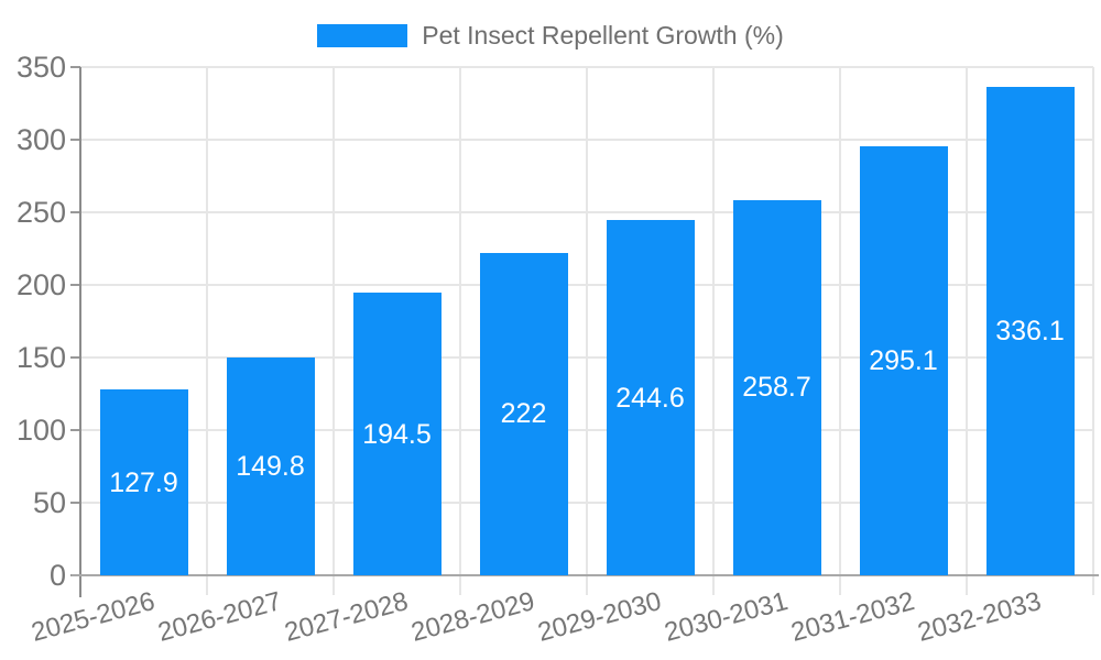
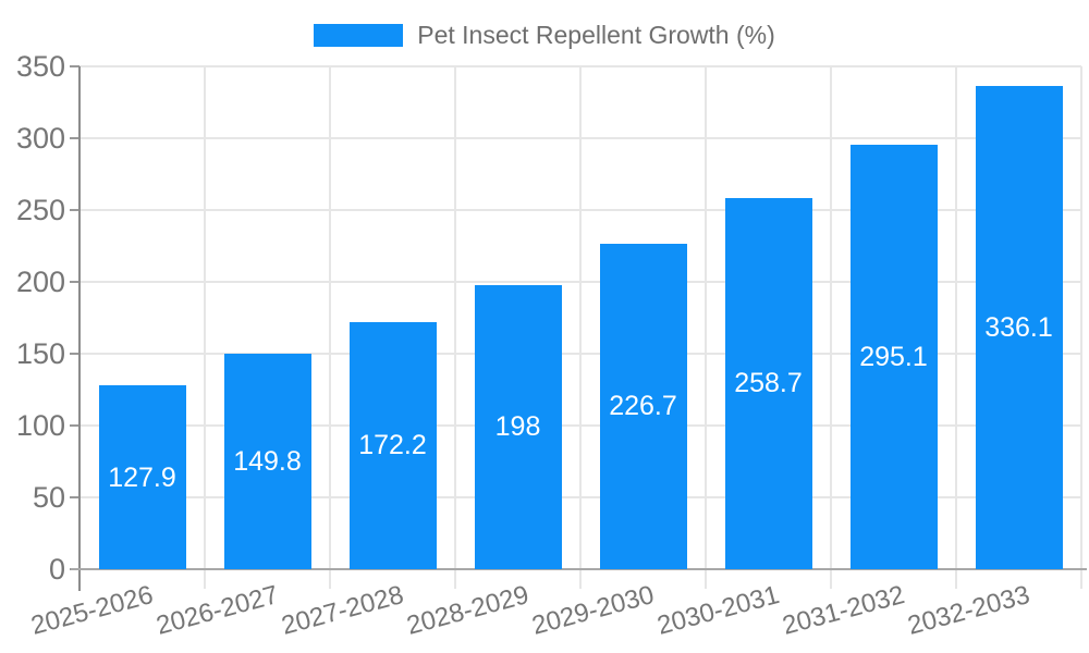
2027-2028: 194.5 -> 172.2
2028-2029: 222 -> 198
2029-2030: 244.6 -> 226.7
